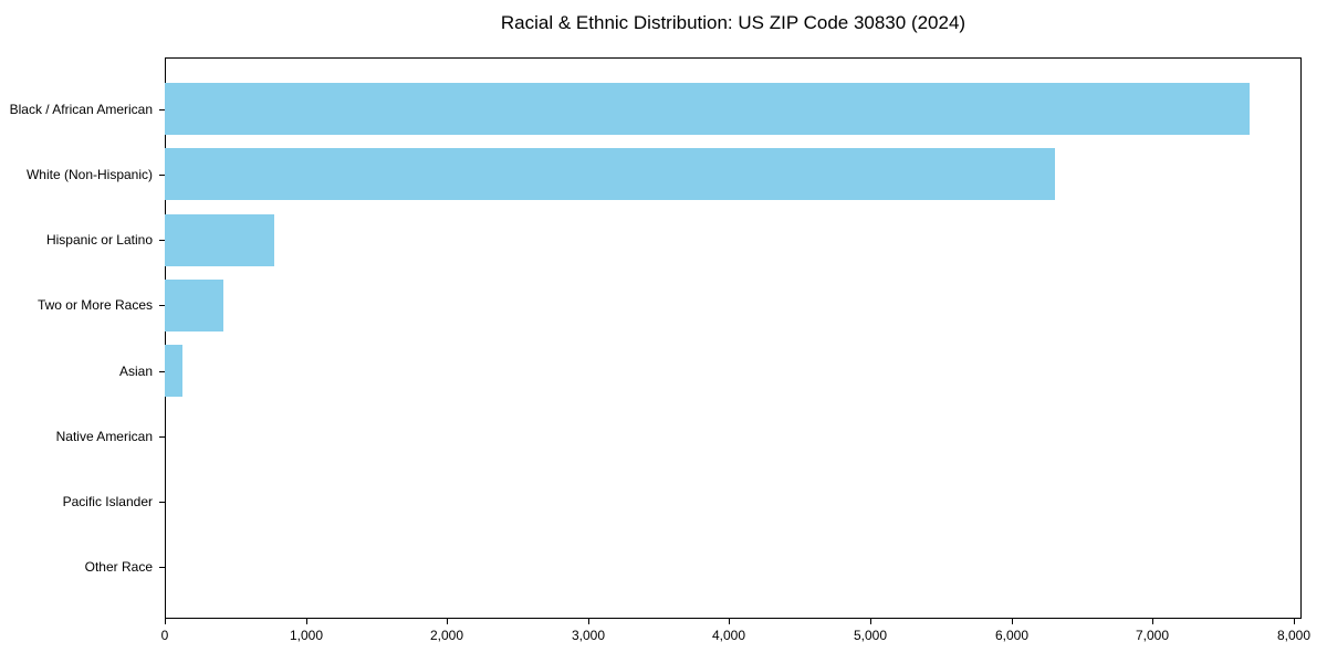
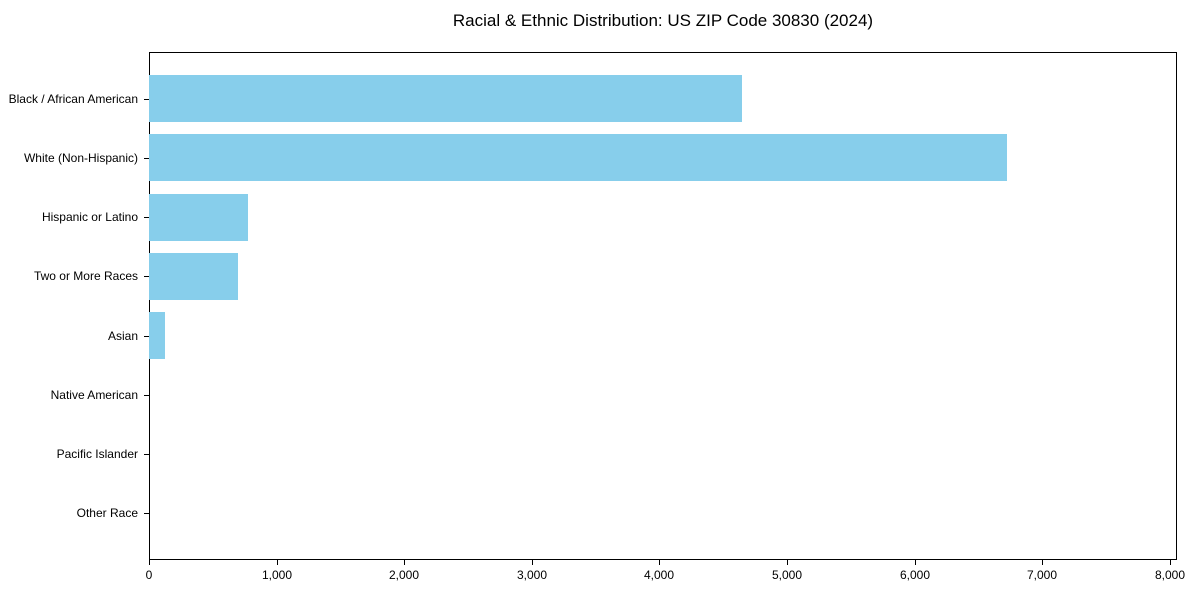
Black / African American: 7690 -> 4650
White (Non-Hispanic): 6310 -> 6720
Two or More Races: 420 -> 700
